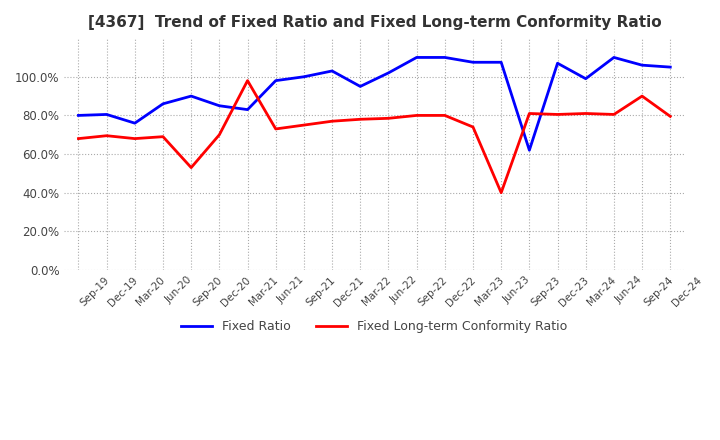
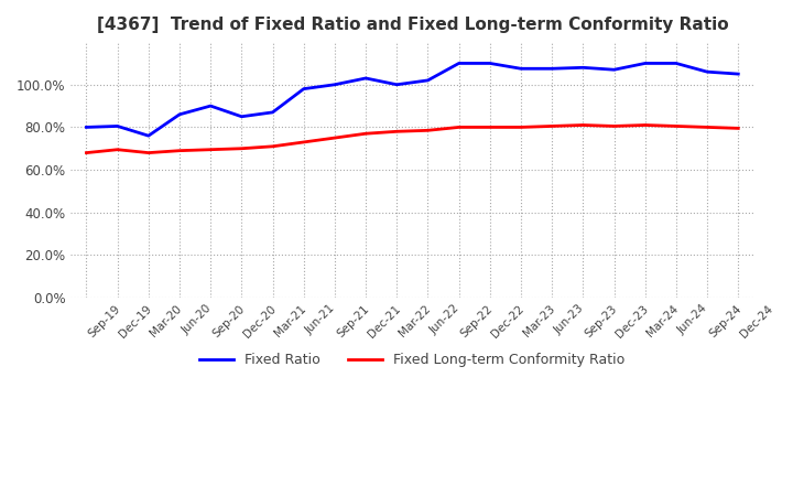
Fixed Long-term Conformity Ratio/Sep-20: 53% -> 70%
Fixed Ratio/Mar-21: 83% -> 87%
Fixed Long-term Conformity Ratio/Mar-21: 98% -> 71%
Fixed Ratio/Mar-22: 95% -> 100%
Fixed Long-term Conformity Ratio/Mar-23: 74% -> 80%
Fixed Long-term Conformity Ratio/Jun-23: 40% -> 80%
Fixed Ratio/Sep-23: 62% -> 108%
Fixed Ratio/Mar-24: 99% -> 110%
Fixed Long-term Conformity Ratio/Sep-24: 90% -> 80%
